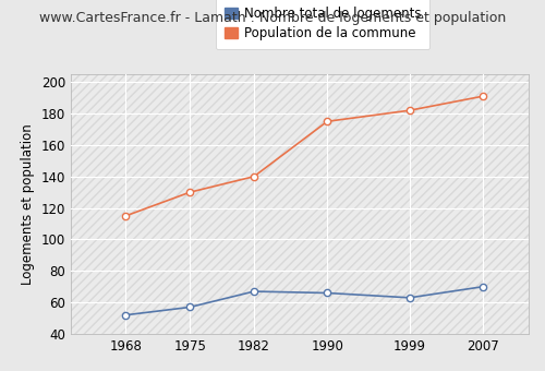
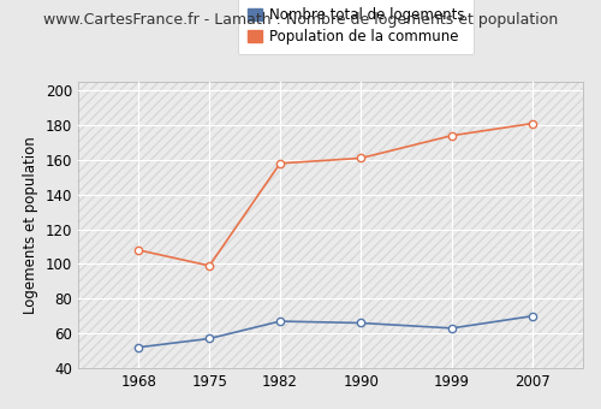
Population de la commune/1968: 115 -> 108
Population de la commune/1975: 130 -> 99
Population de la commune/1982: 140 -> 158
Population de la commune/1990: 175 -> 161
Population de la commune/1999: 182 -> 174
Population de la commune/2007: 191 -> 181
